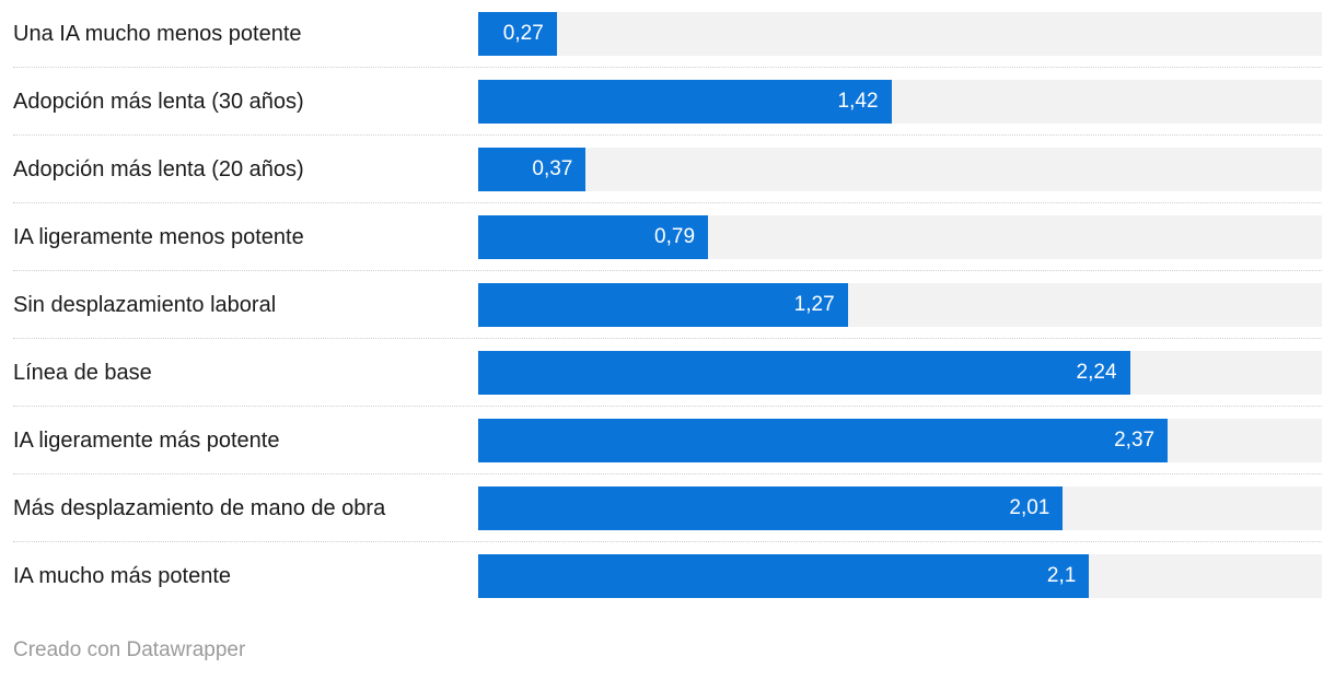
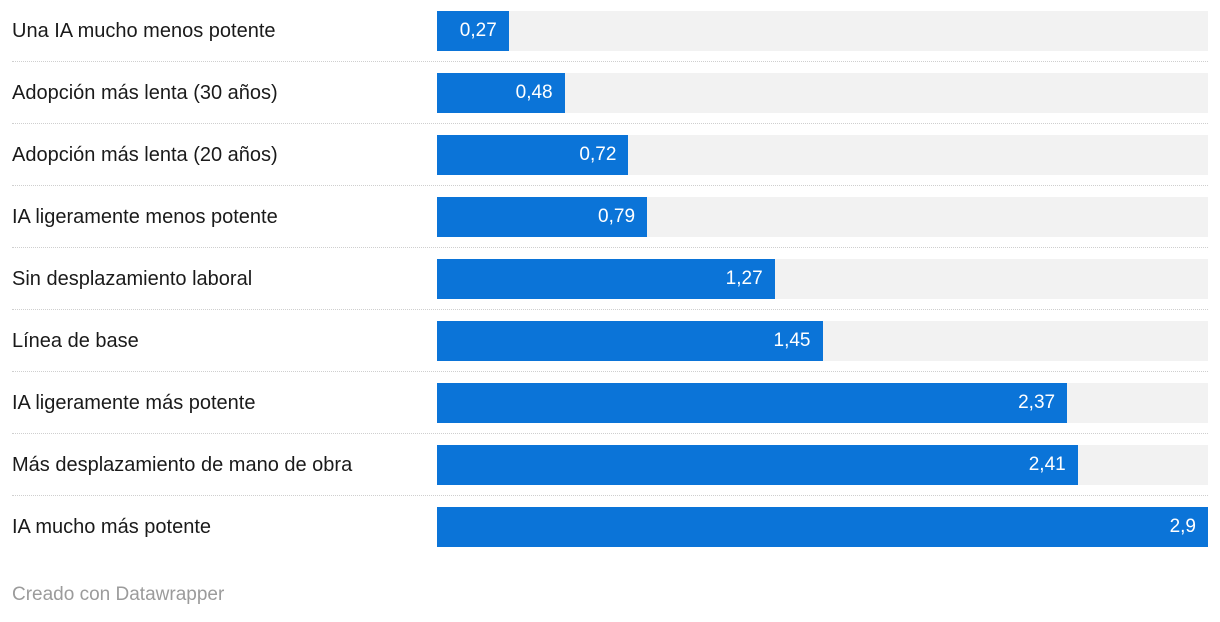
Adopción más lenta (30 años): 1,42 -> 0,48
Adopción más lenta (20 años): 0,37 -> 0,72
Línea de base: 2,24 -> 1,45
Más desplazamiento de mano de obra: 2,01 -> 2,41
IA mucho más potente: 2,1 -> 2,9
